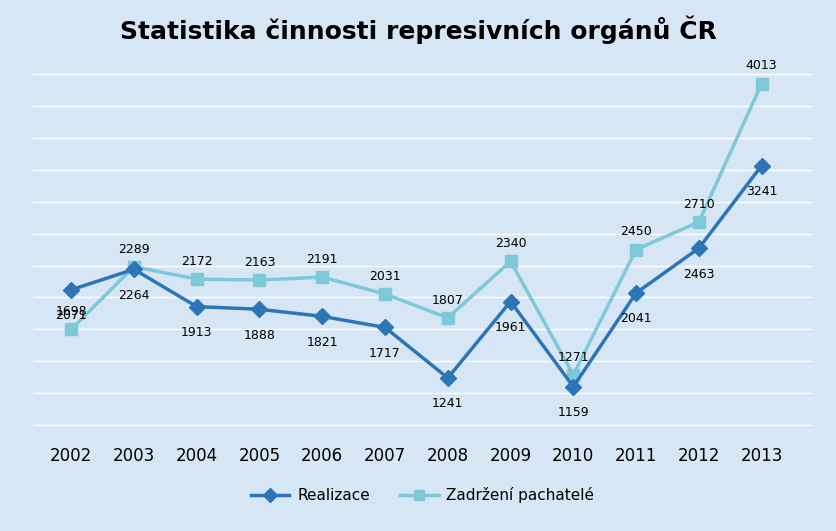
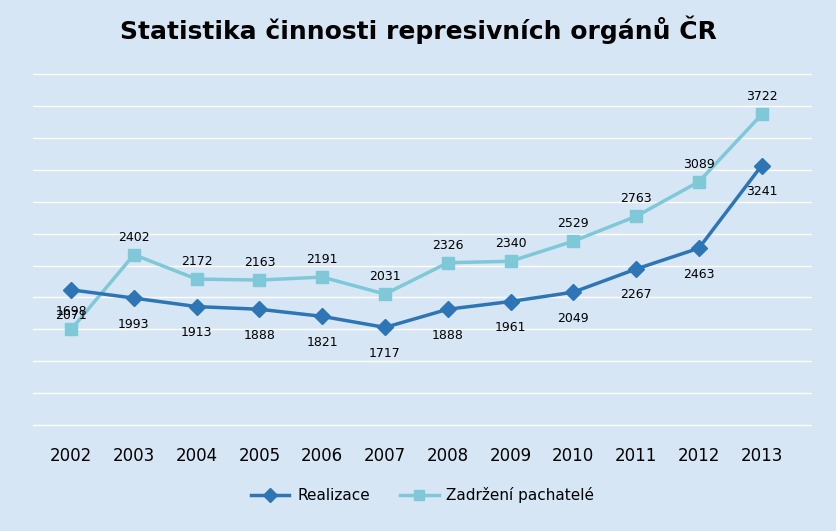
Realizace/2003: 2264 -> 1993
Zadržení pachatelé/2003: 2289 -> 2402
Realizace/2008: 1241 -> 1888
Zadržení pachatelé/2008: 1807 -> 2326
Realizace/2010: 1159 -> 2049
Zadržení pachatelé/2010: 1271 -> 2529
Realizace/2011: 2041 -> 2267
Zadržení pachatelé/2011: 2450 -> 2763
Zadržení pachatelé/2012: 2710 -> 3089
Zadržení pachatelé/2013: 4013 -> 3722
